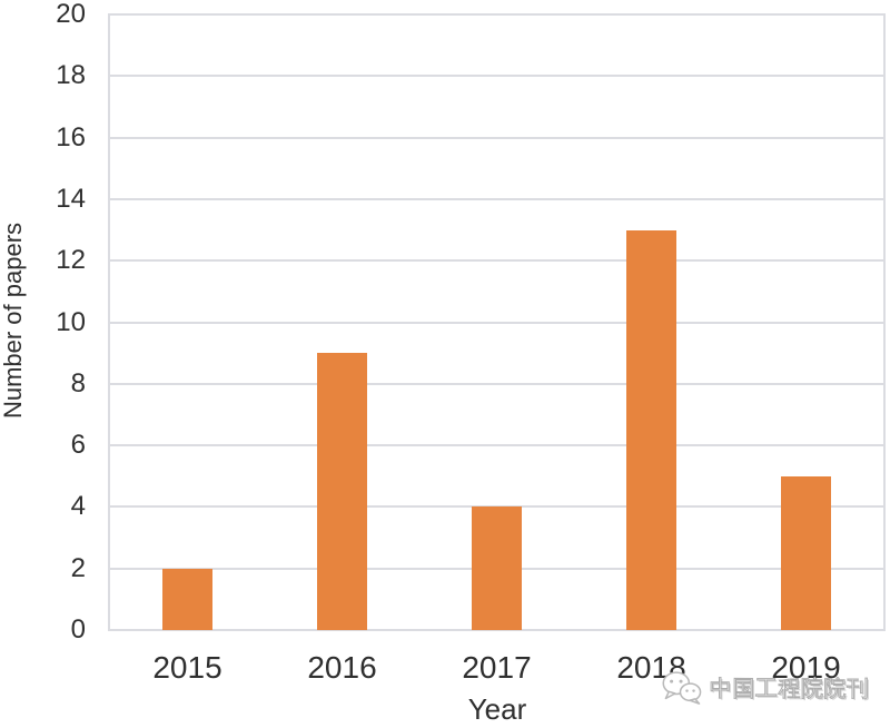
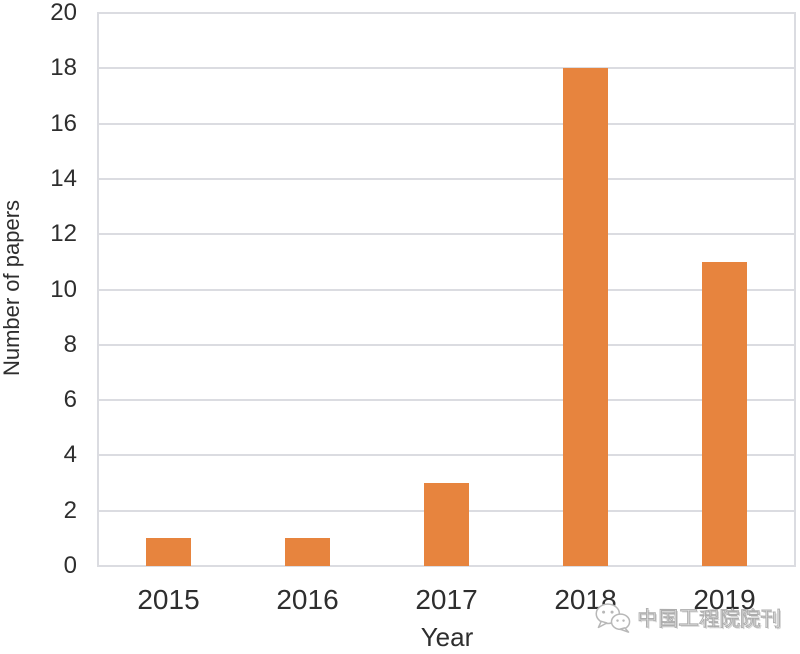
2015: 2 -> 1
2016: 9 -> 1
2017: 4 -> 3
2018: 13 -> 18
2019: 5 -> 11
